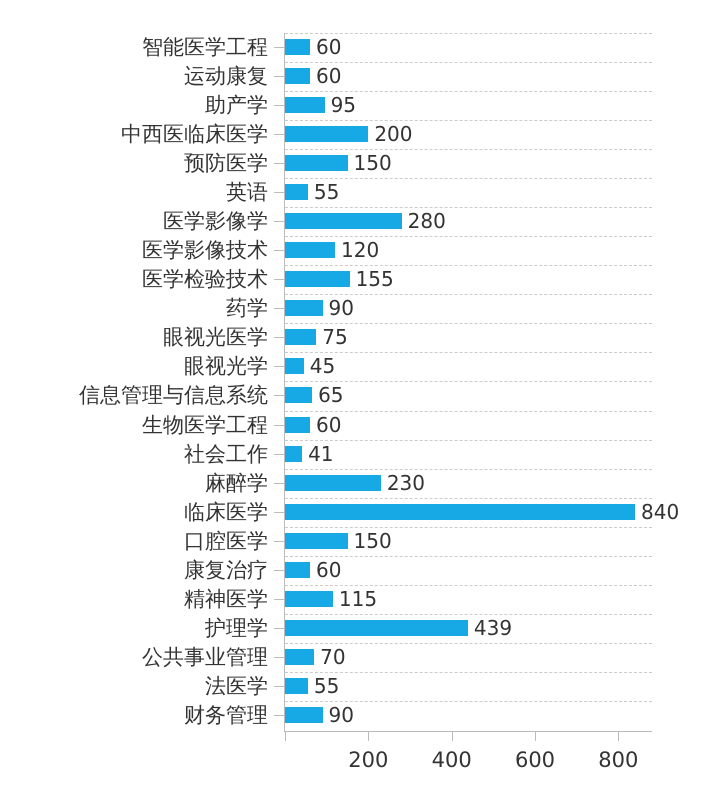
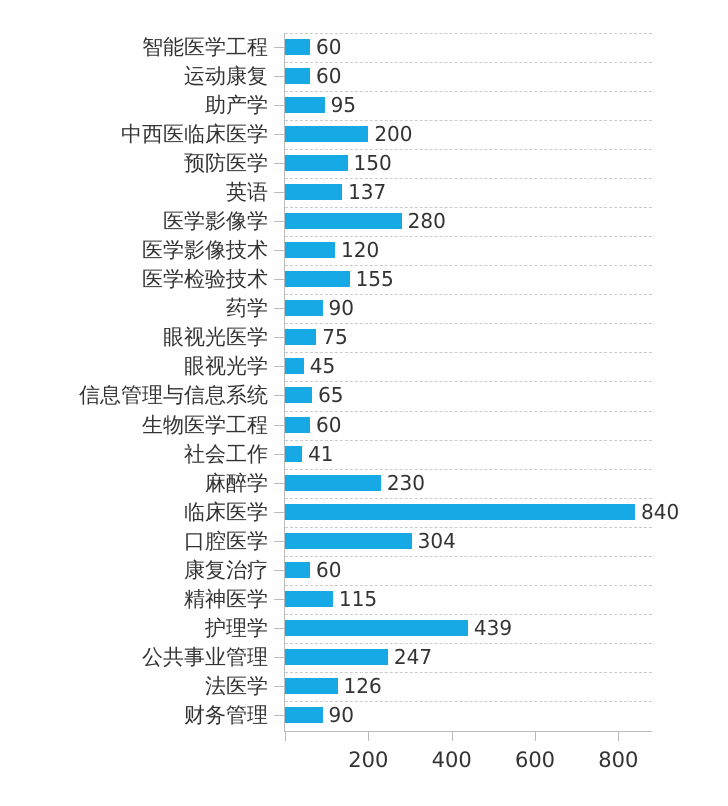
英语: 55 -> 137
口腔医学: 150 -> 304
公共事业管理: 70 -> 247
法医学: 55 -> 126
